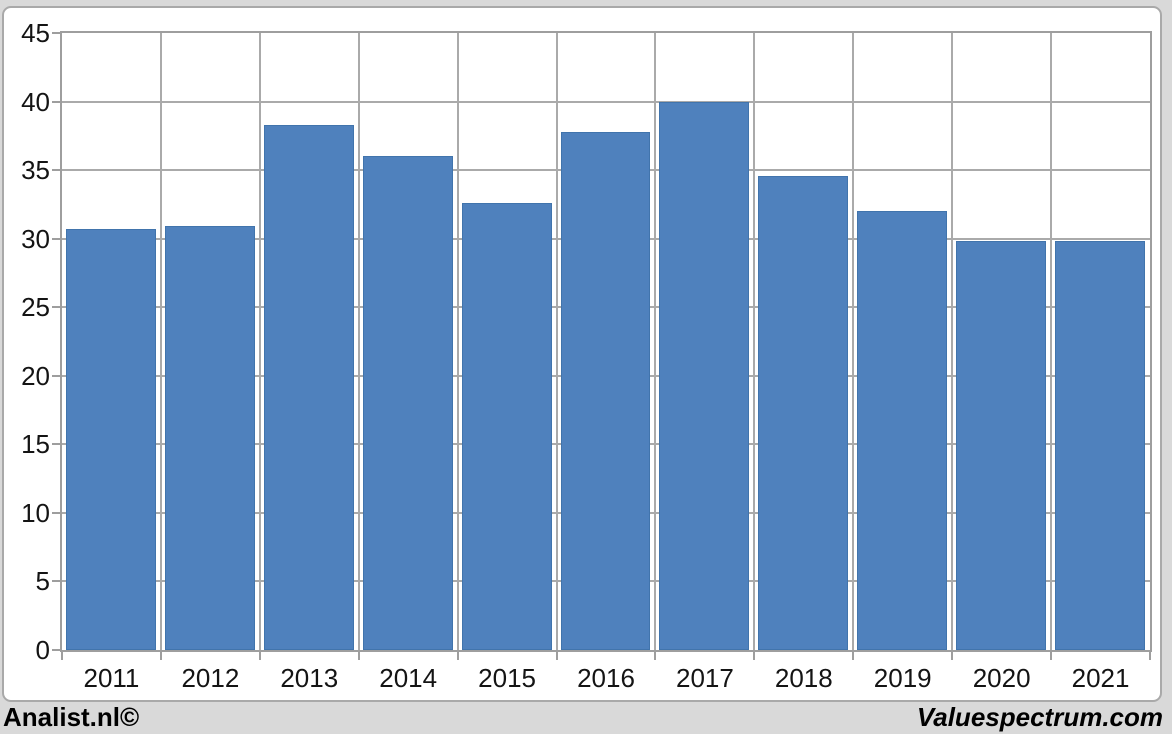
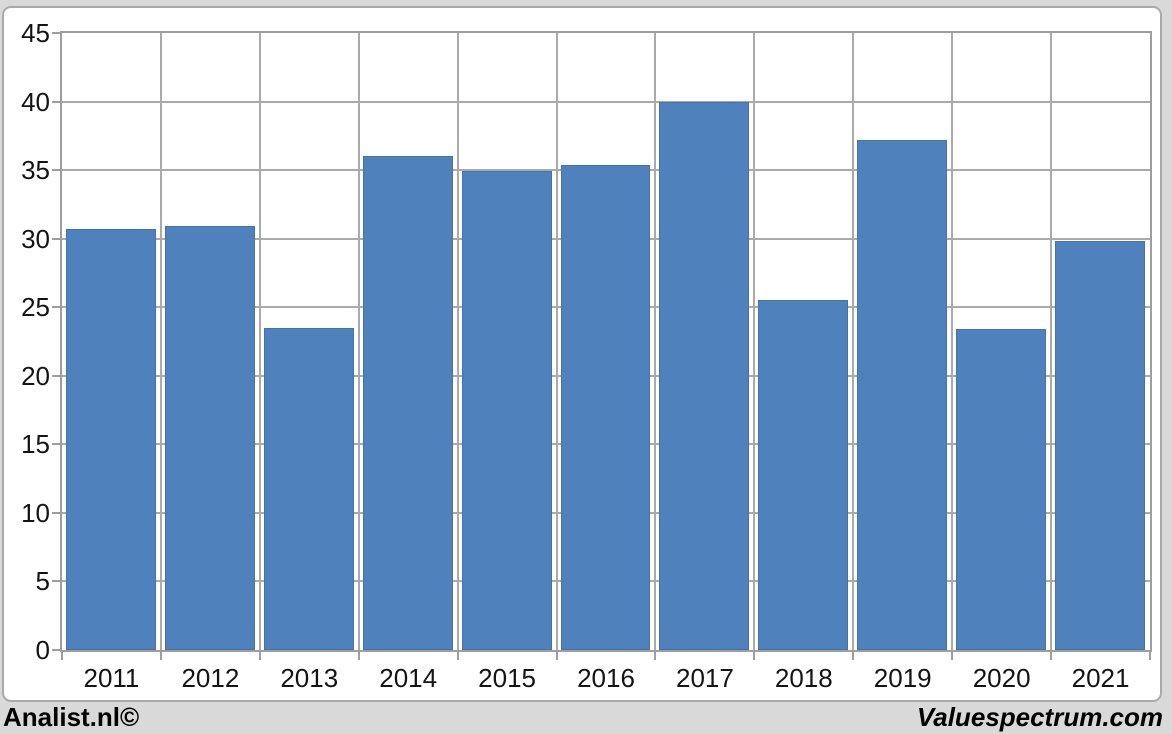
2013: 38.3 -> 23.5
2015: 32.6 -> 34.9
2016: 37.8 -> 35.4
2018: 34.6 -> 25.5
2019: 32.0 -> 37.2
2020: 29.8 -> 23.4
